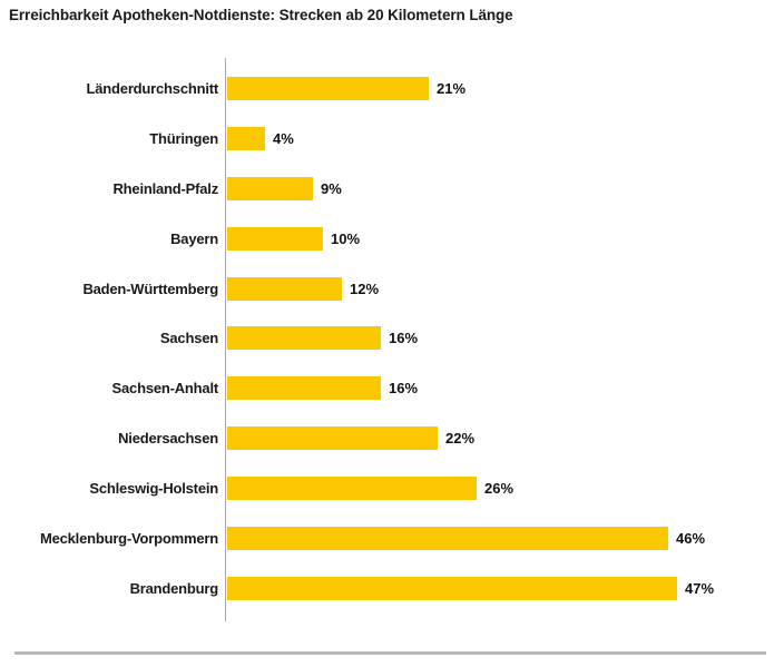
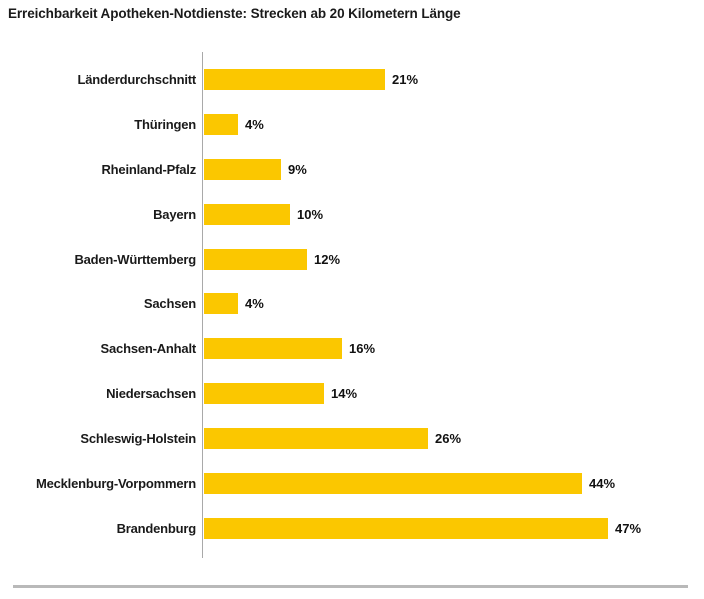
Sachsen: 16% -> 4%
Niedersachsen: 22% -> 14%
Mecklenburg-Vorpommern: 46% -> 44%
